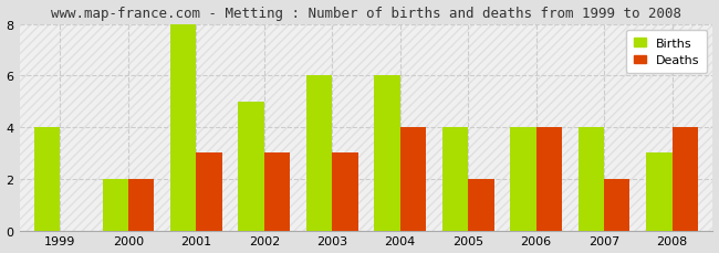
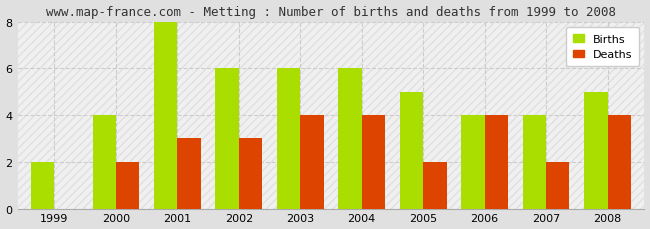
Births/1999: 4 -> 2
Births/2000: 2 -> 4
Births/2002: 5 -> 6
Deaths/2003: 3 -> 4
Births/2005: 4 -> 5
Births/2008: 3 -> 5
